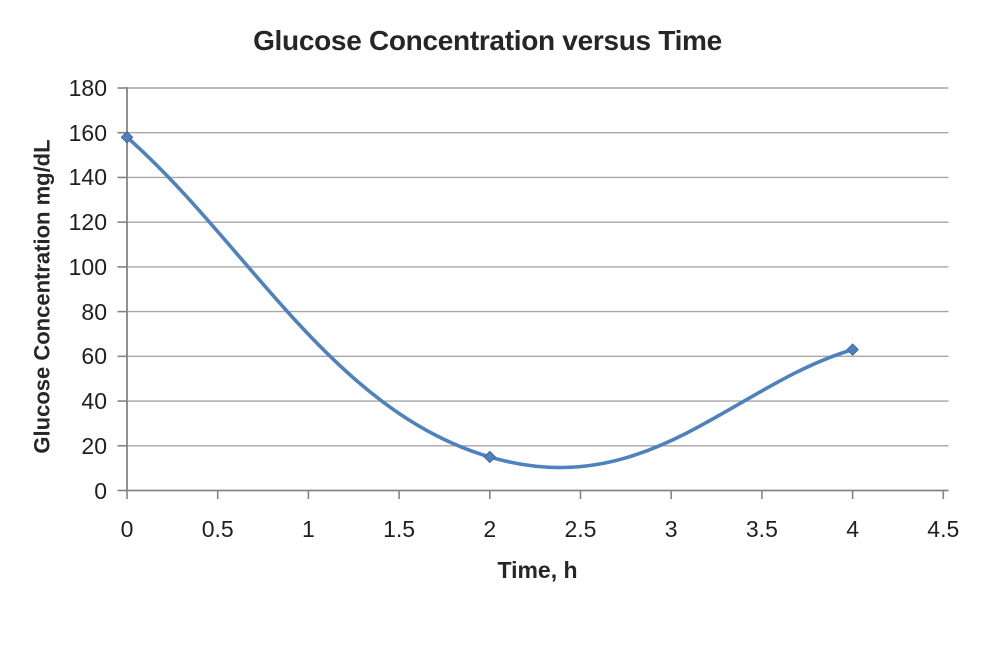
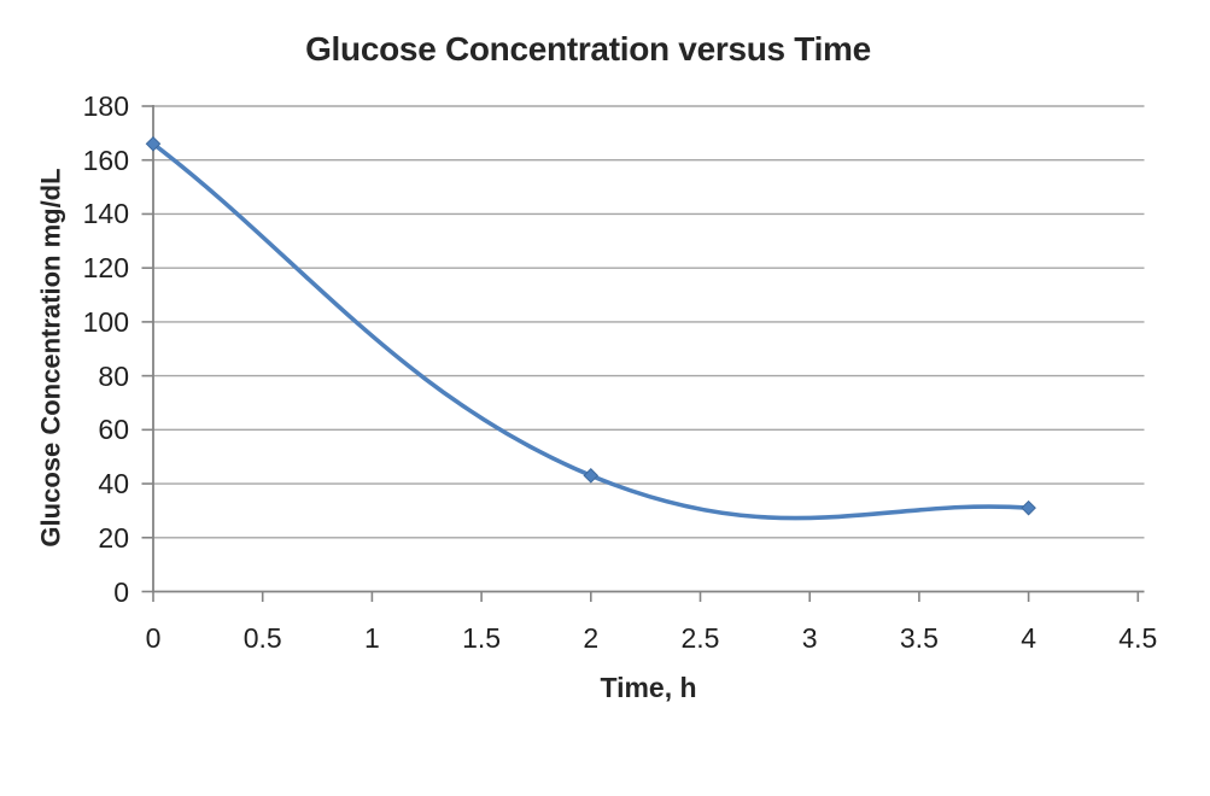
0: 158 -> 166
2: 15 -> 43
4: 63 -> 31
